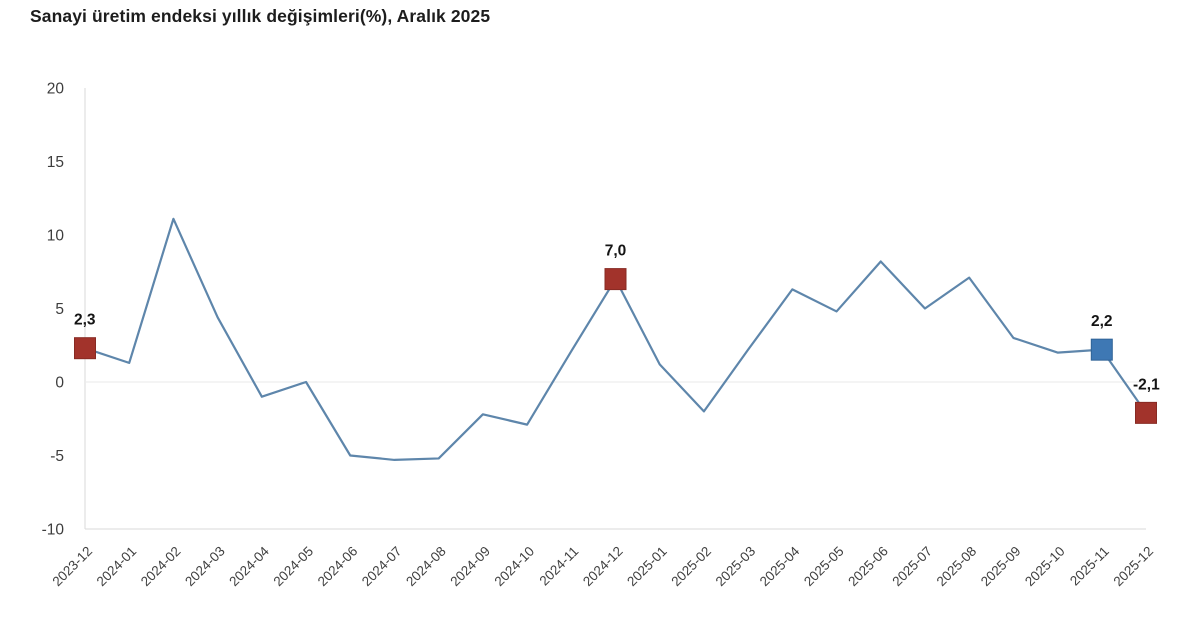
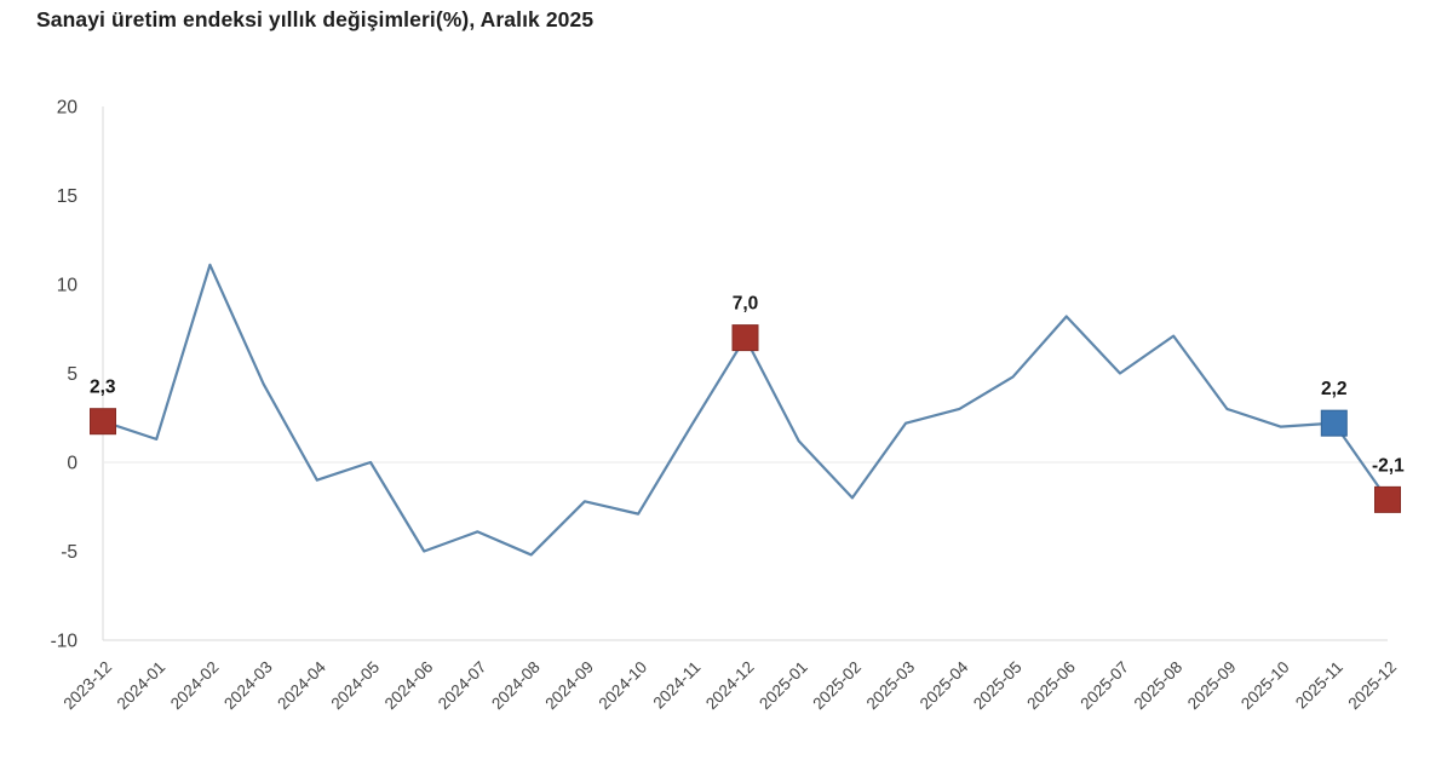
2024-07: -5.3 -> -3.9
2025-04: 6.3 -> 3.0
